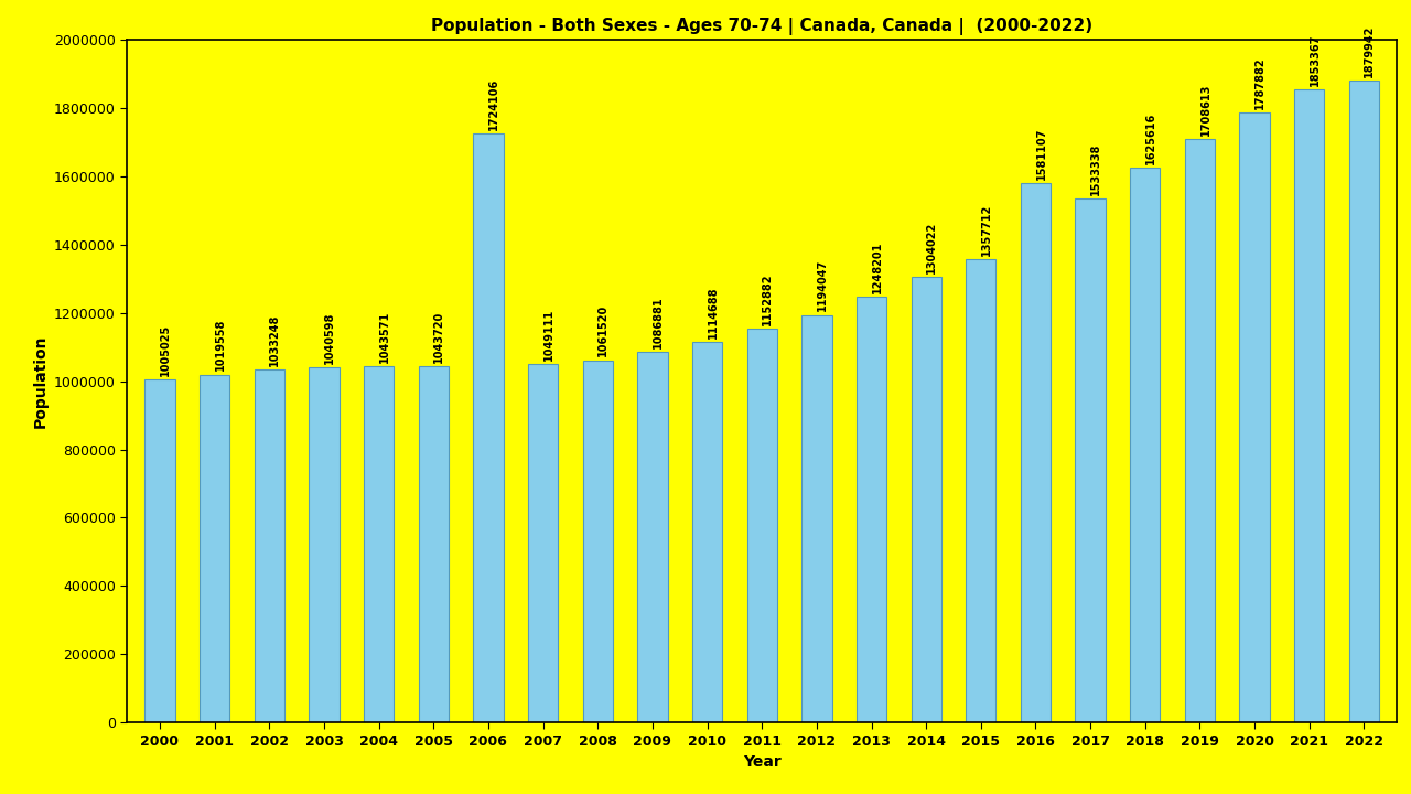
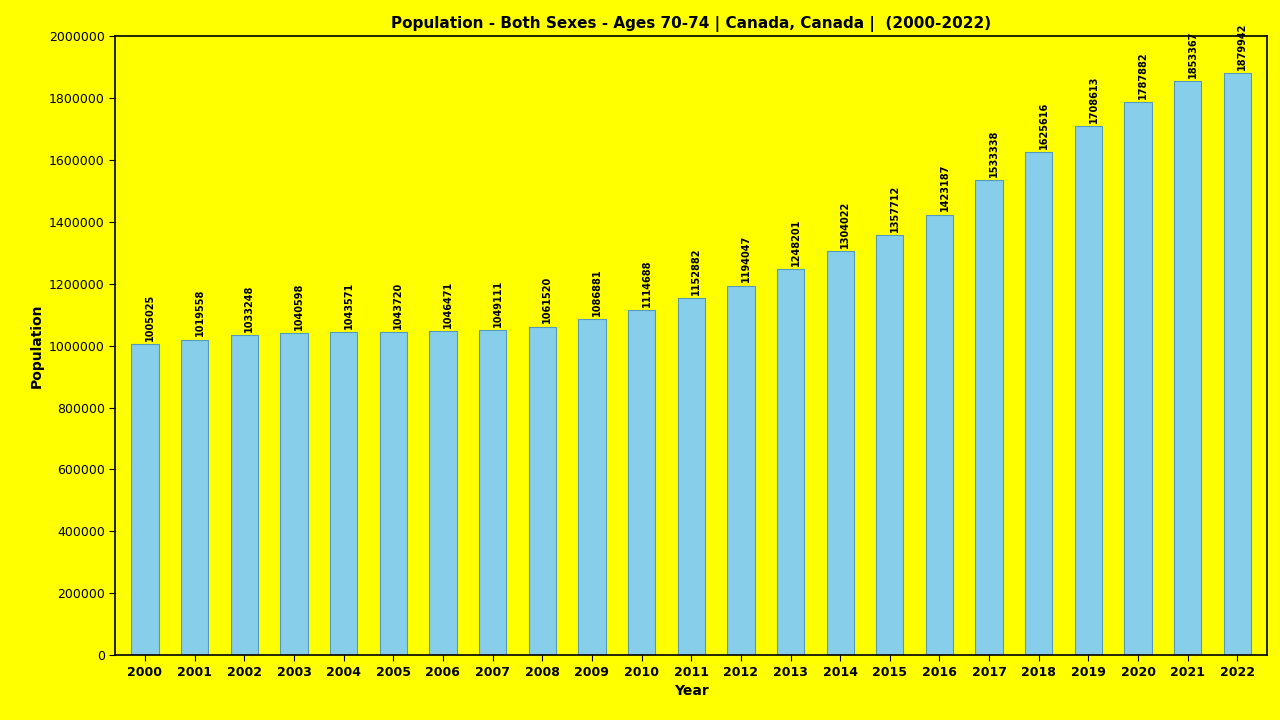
2006: 1724106 -> 1046471
2016: 1581107 -> 1423187
